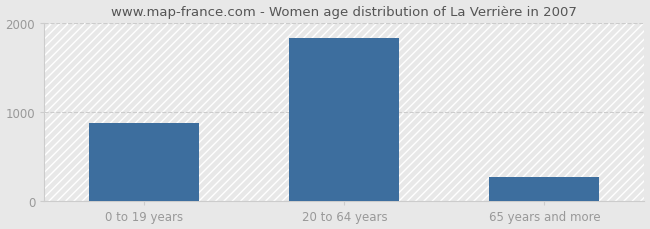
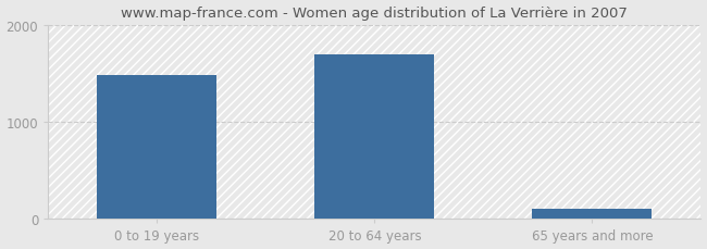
0 to 19 years: 880 -> 1480
20 to 64 years: 1830 -> 1700
65 years and more: 270 -> 100
